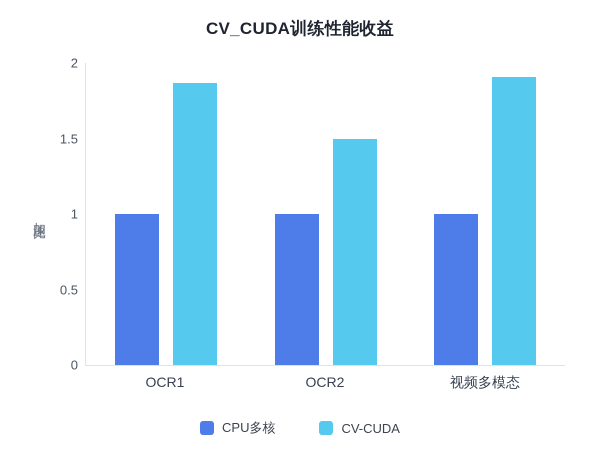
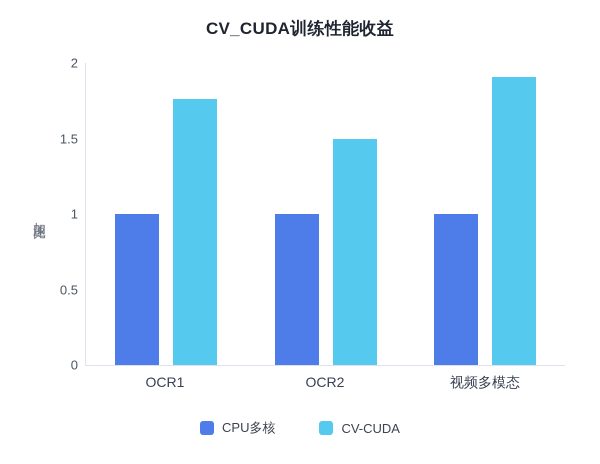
CV-CUDA/OCR1: 1.87 -> 1.76
